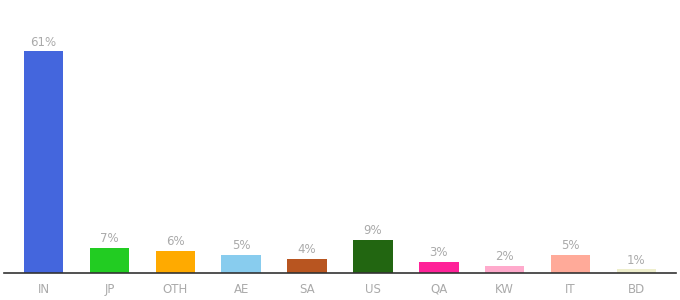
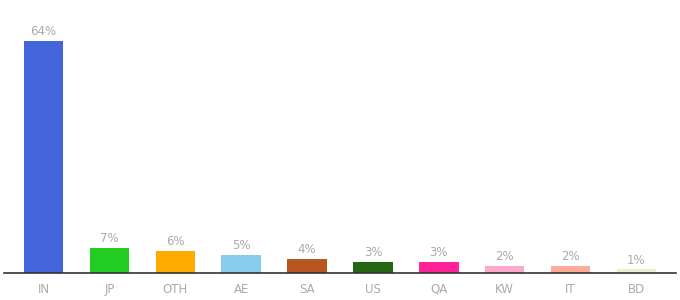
IN: 61% -> 64%
US: 9% -> 3%
IT: 5% -> 2%
